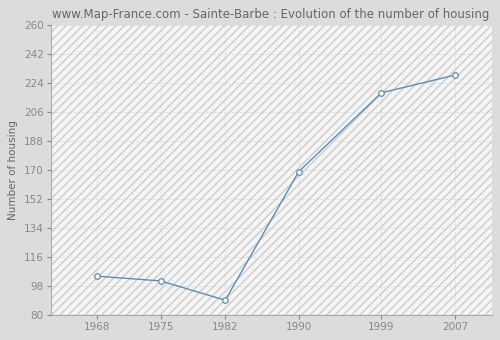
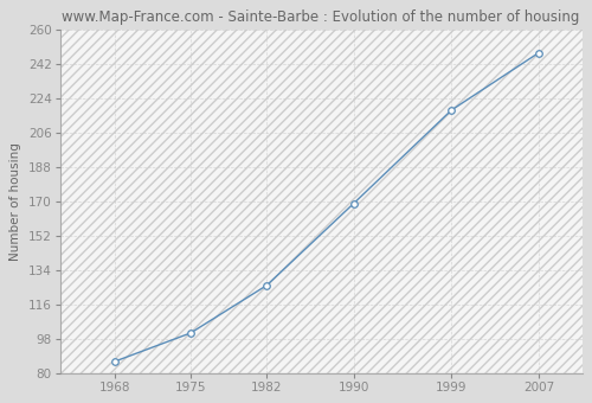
1968: 104 -> 86
1982: 89 -> 126
2007: 229 -> 248
